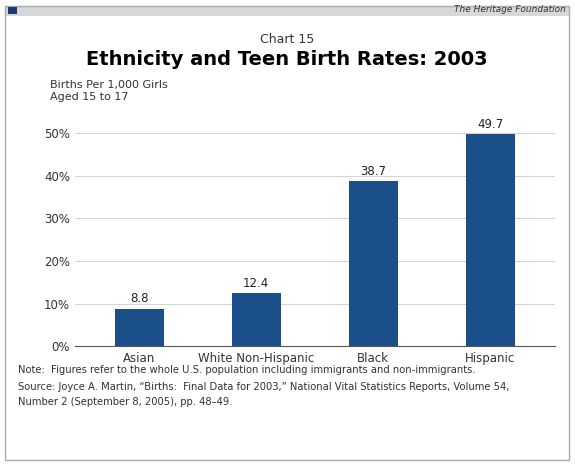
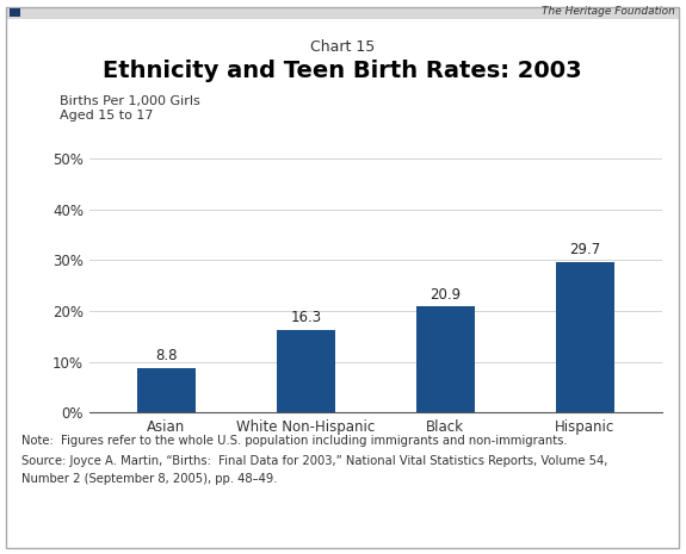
White Non-Hispanic: 12.4 -> 16.3
Black: 38.7 -> 20.9
Hispanic: 49.7 -> 29.7
